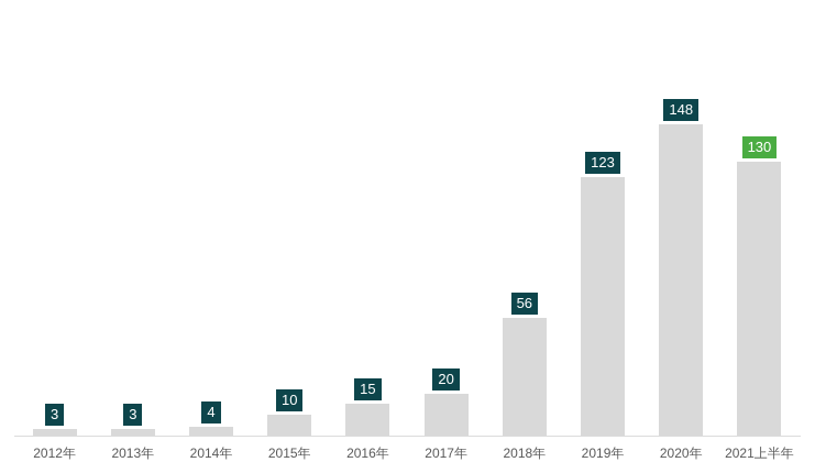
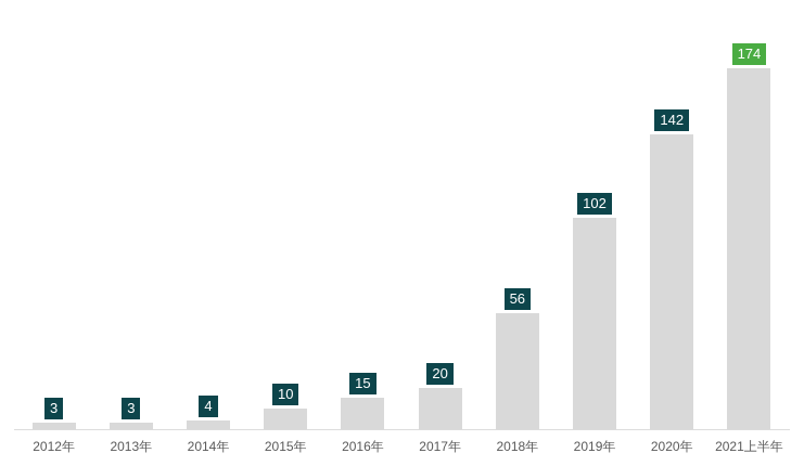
2019年: 123 -> 102
2020年: 148 -> 142
2021上半年: 130 -> 174
